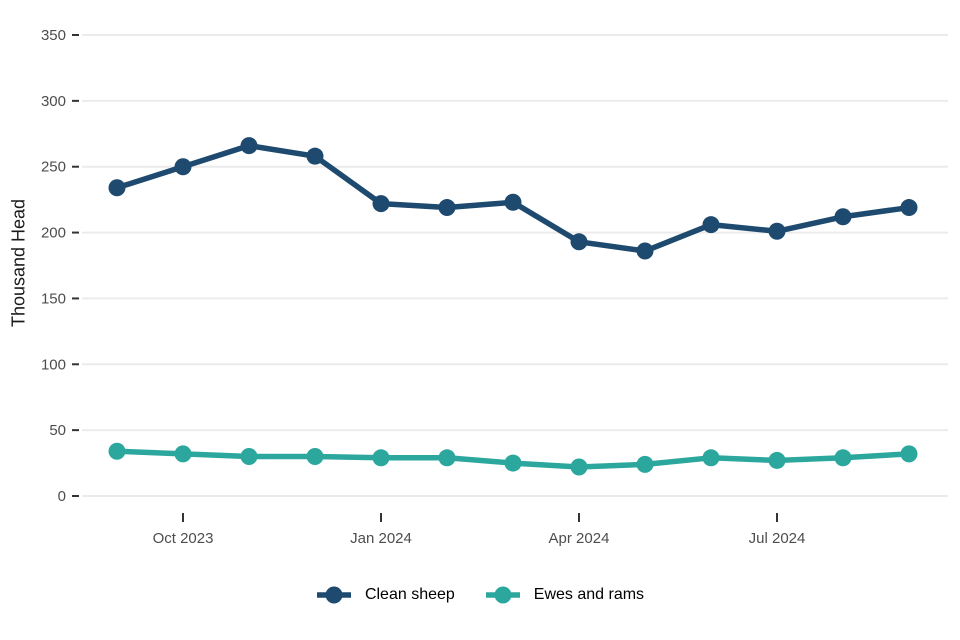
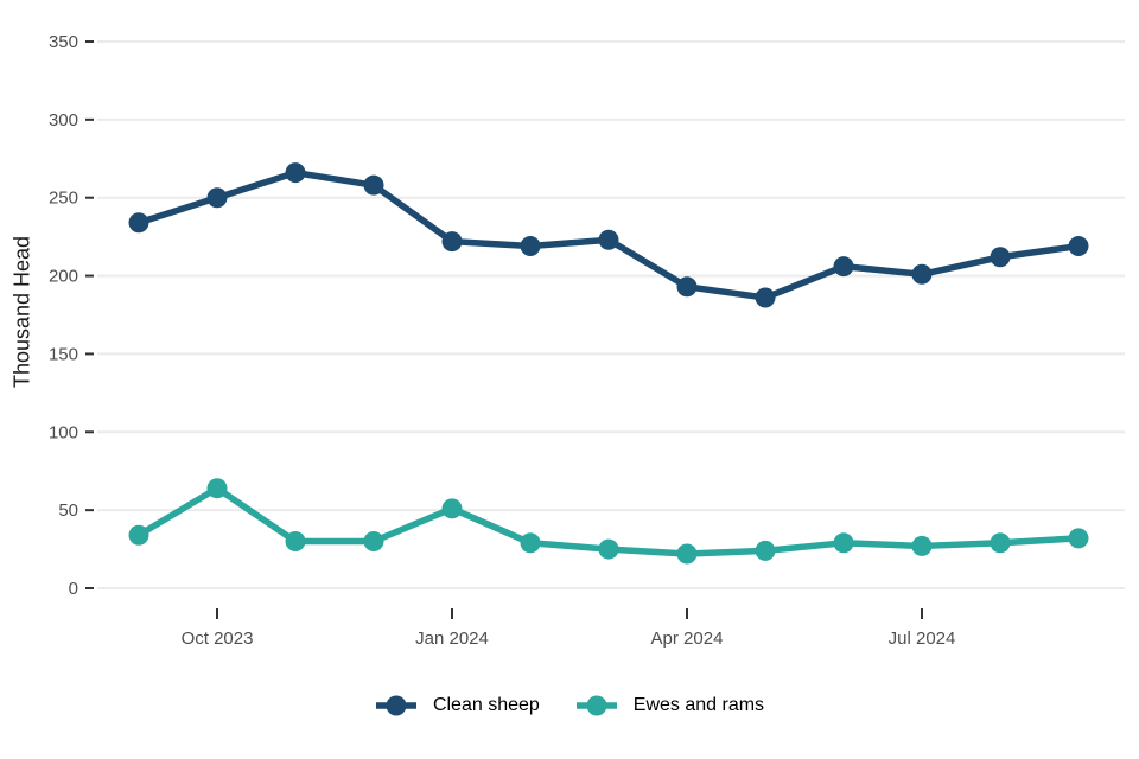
Ewes and rams/Oct 2023: 32 -> 64
Ewes and rams/Jan 2024: 29 -> 51
